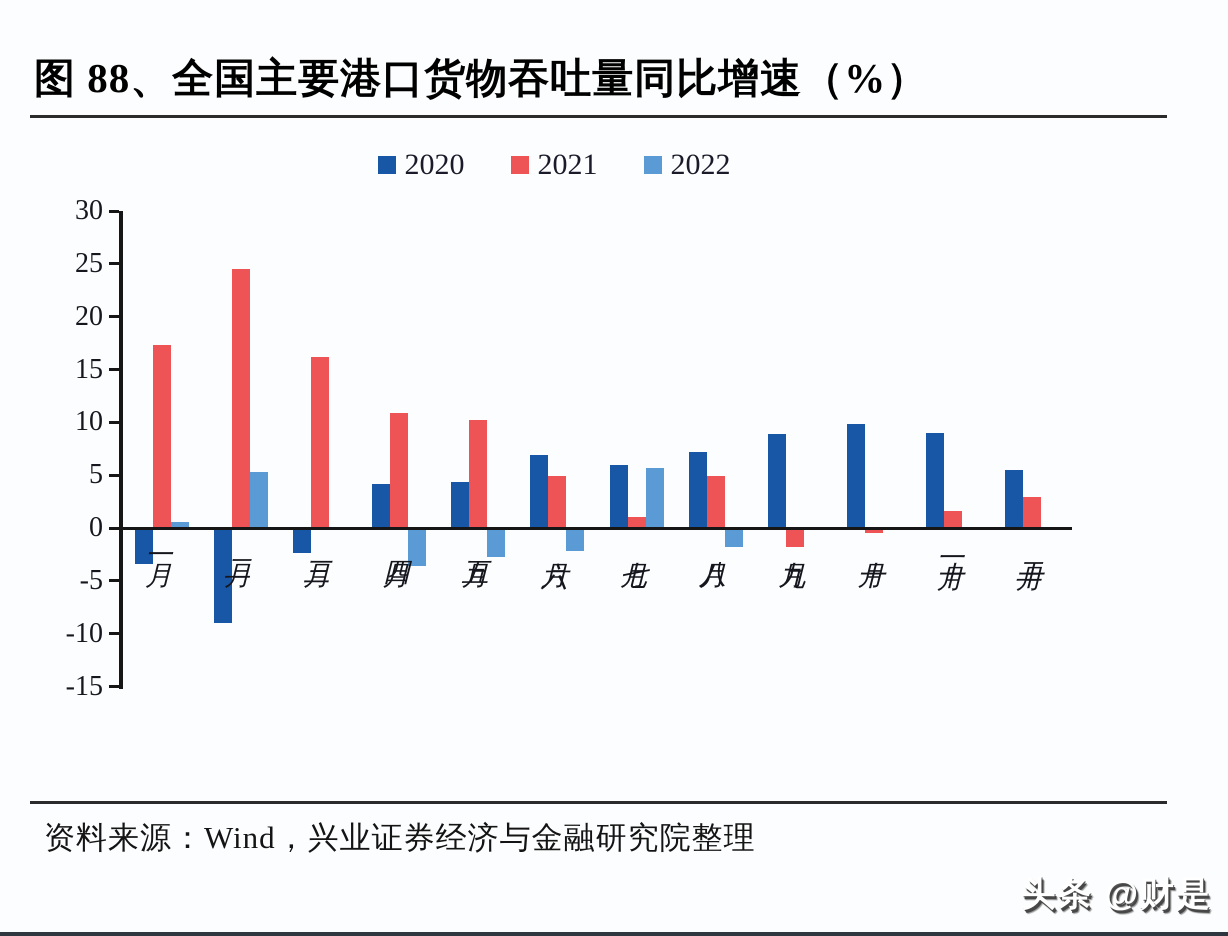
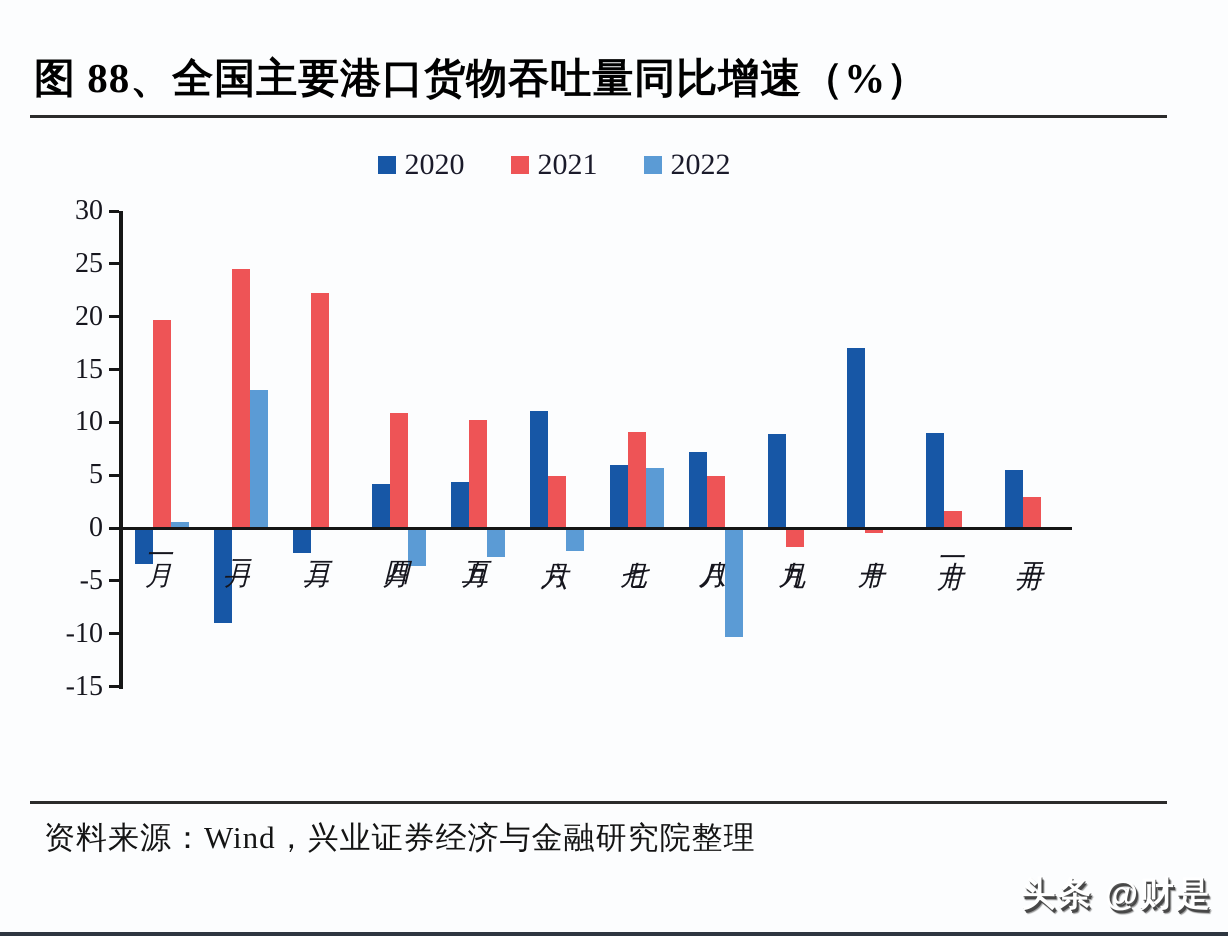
2021/一月: 17.3 -> 19.7
2022/二月: 5.3 -> 13.1
2021/三月: 16.2 -> 22.2
2020/六月: 6.9 -> 11.1
2021/七月: 1.0 -> 9.1
2022/八月: -1.8 -> -10.3
2020/十月: 9.8 -> 17.0
